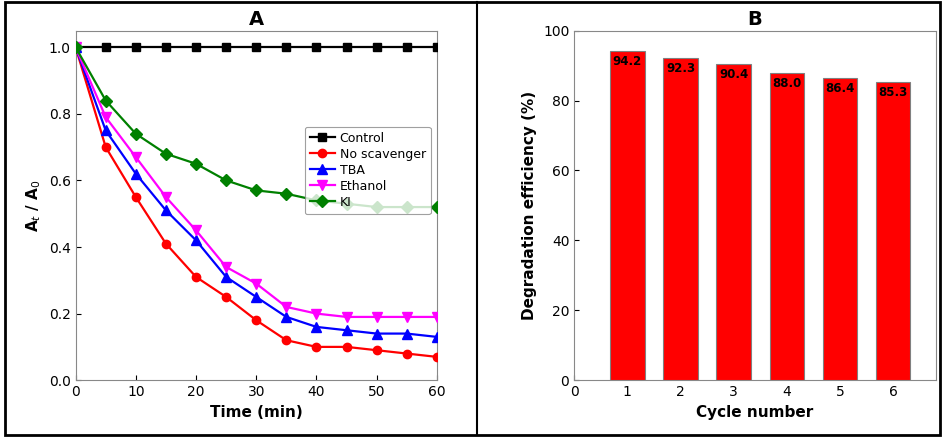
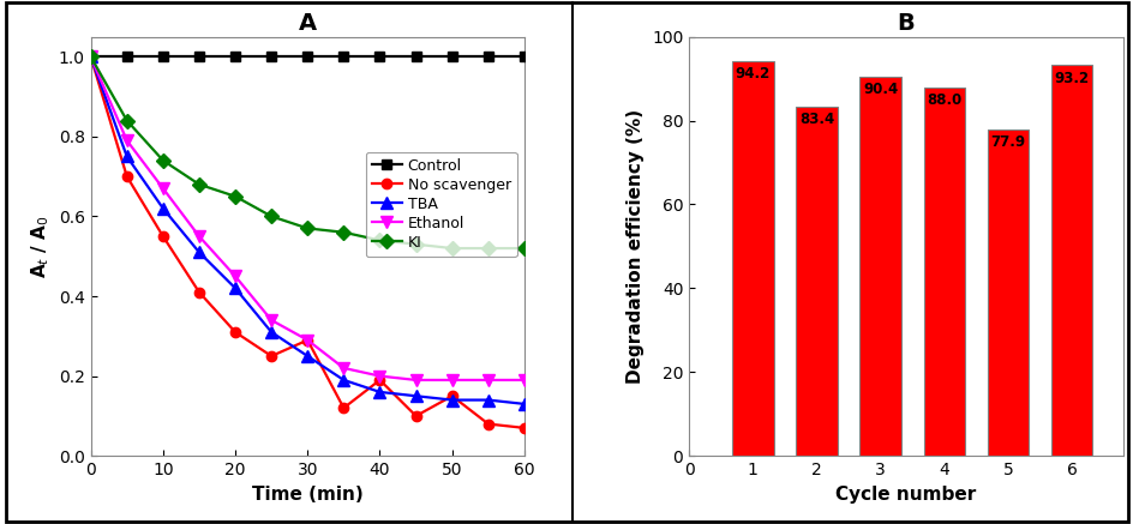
A/No scavenger/30: 0.18 -> 0.29
A/No scavenger/40: 0.10 -> 0.19
A/No scavenger/50: 0.09 -> 0.15
B/2: 92.3 -> 83.4
B/5: 86.4 -> 77.9
B/6: 85.3 -> 93.2
